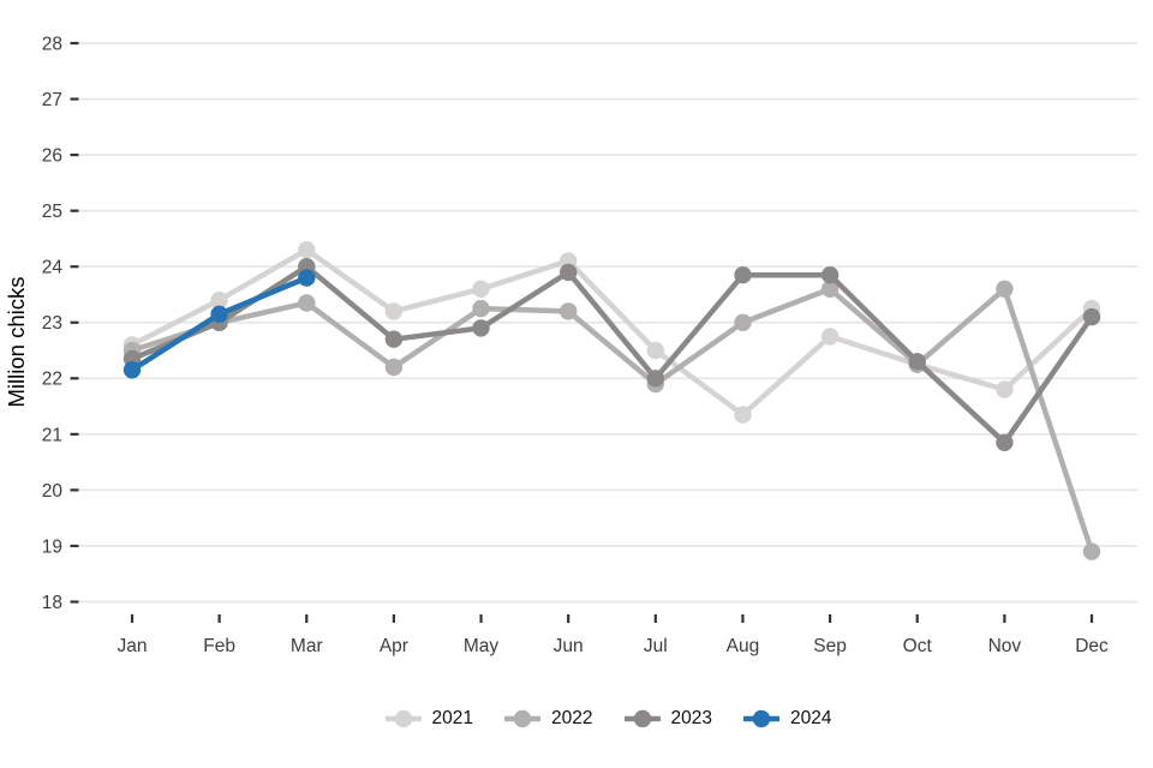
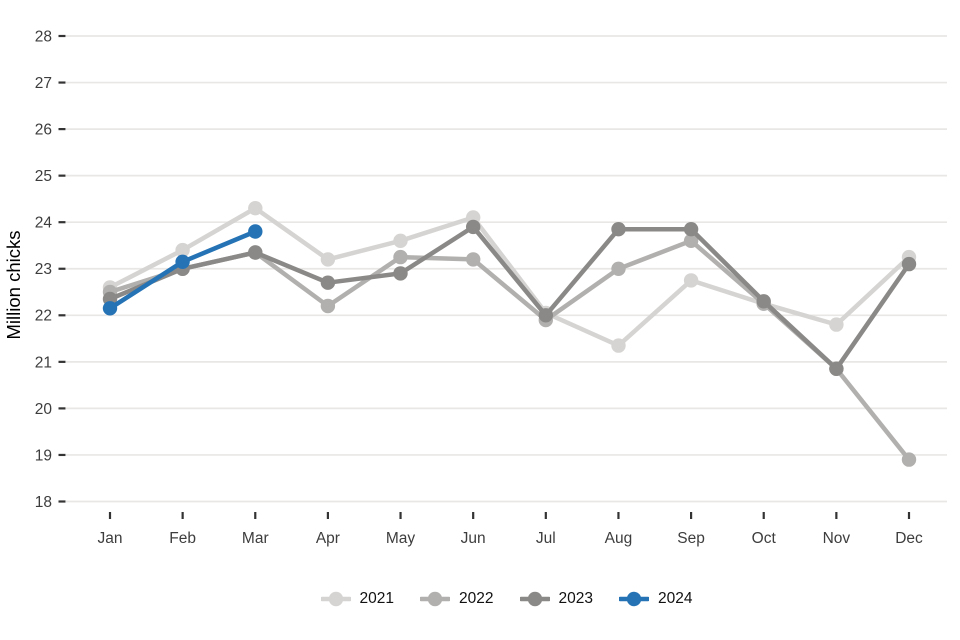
2023/Mar: 24.0 -> 23.4
2021/Jul: 22.5 -> 22.1
2022/Nov: 23.6 -> 20.9
